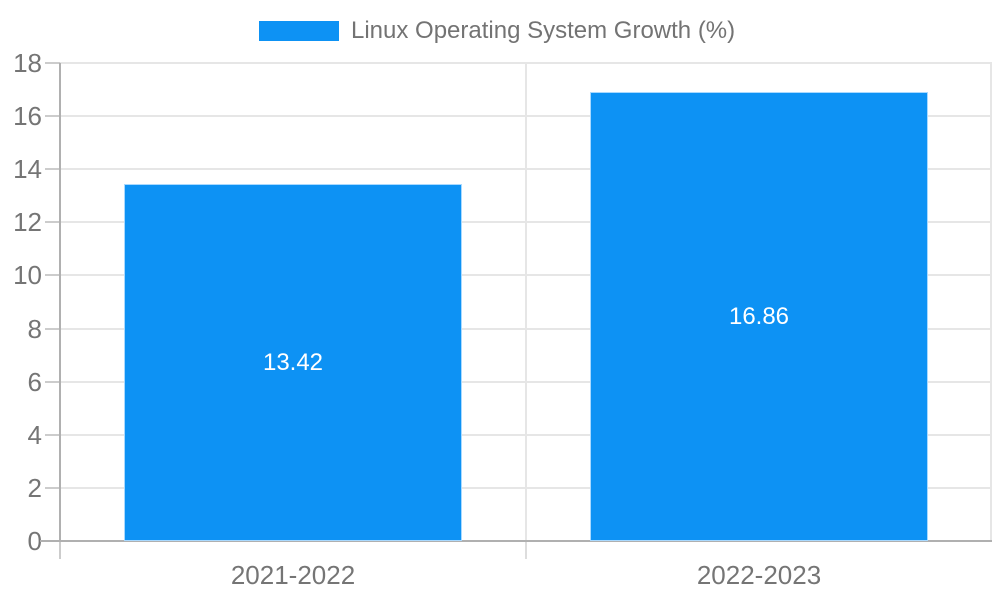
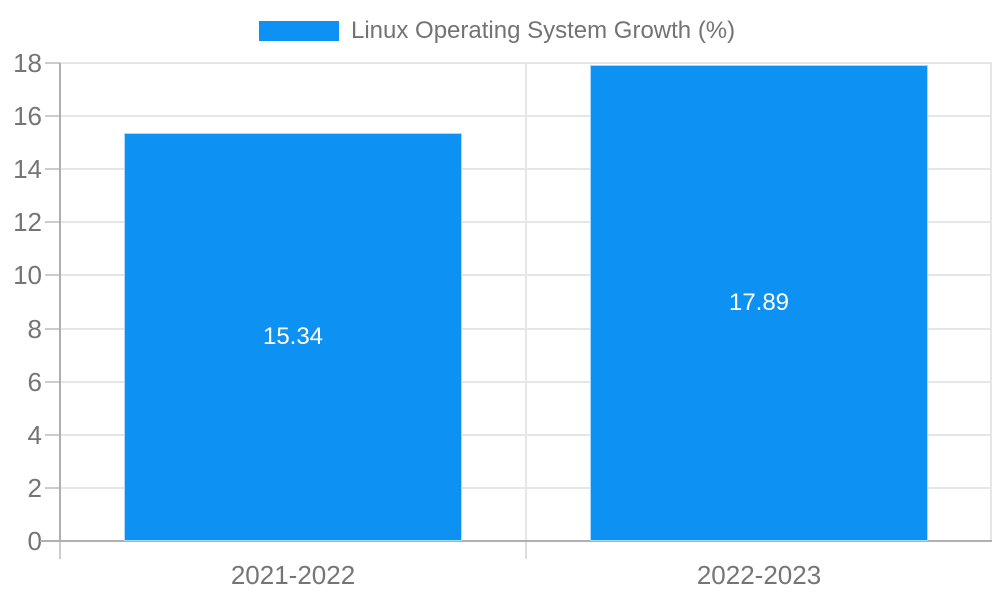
2021-2022: 13.42 -> 15.34
2022-2023: 16.86 -> 17.89
